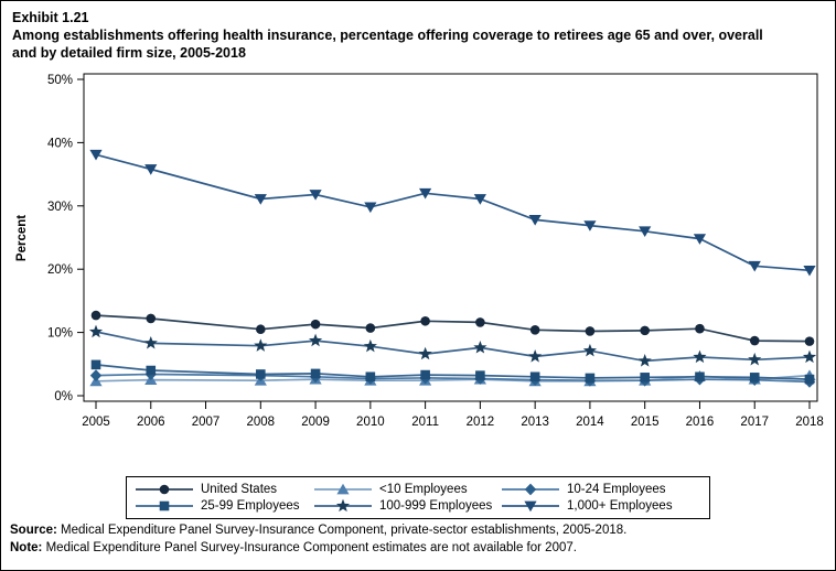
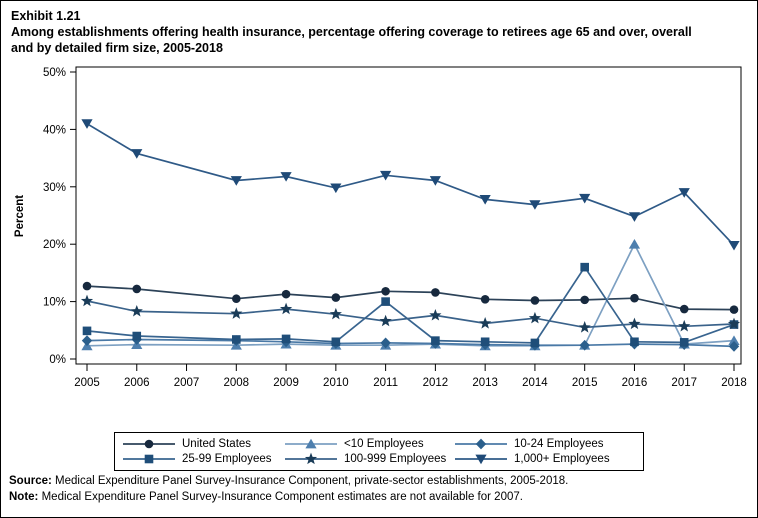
1,000+ Employees/2005: 38% -> 41%
25-99 Employees/2011: 3% -> 10%
25-99 Employees/2015: 3% -> 16%
1,000+ Employees/2015: 26% -> 28%
<10 Employees/2016: 3% -> 20%
1,000+ Employees/2017: 20% -> 29%
25-99 Employees/2018: 3% -> 6%
